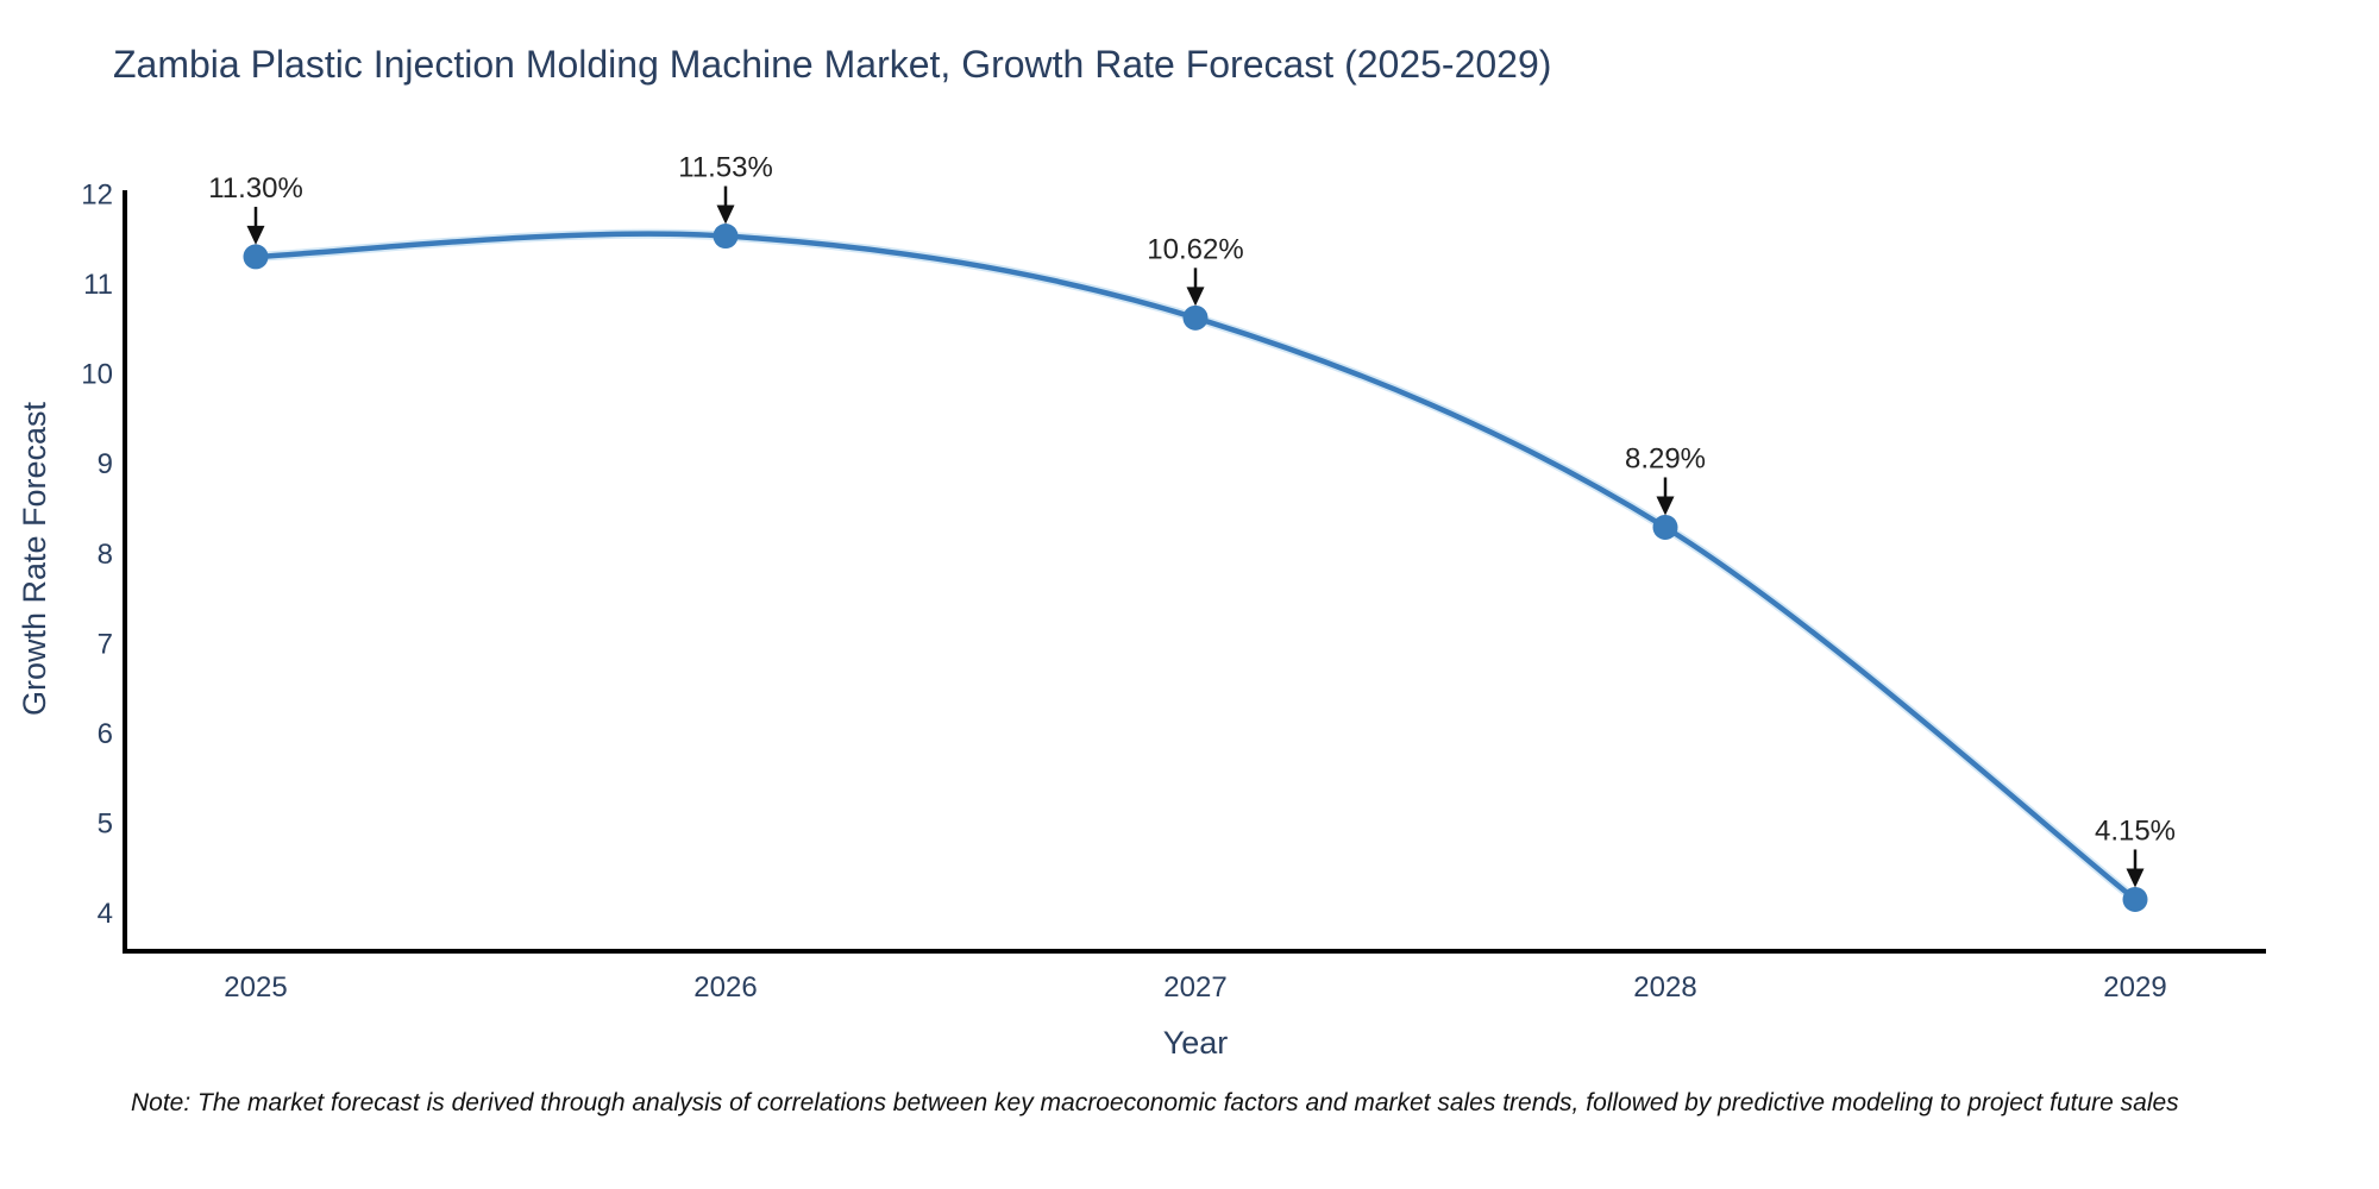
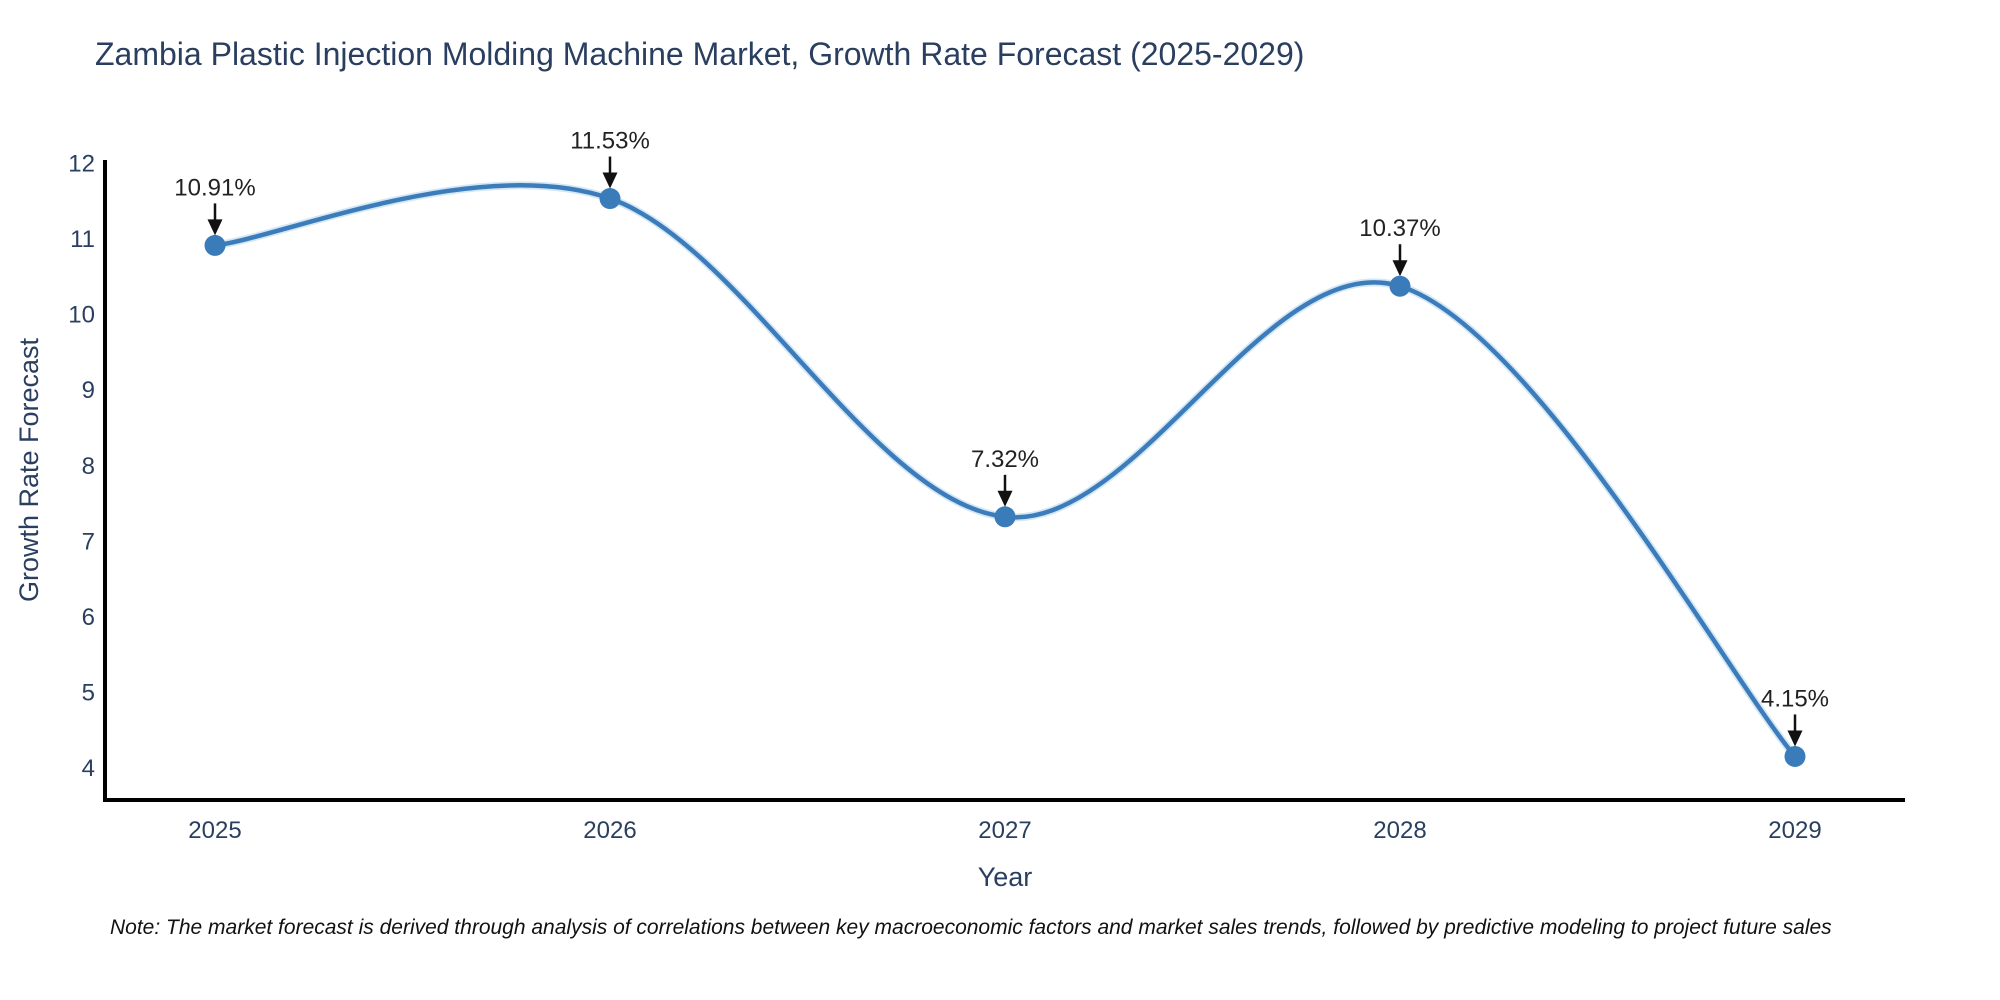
2025: 11.30% -> 10.91%
2027: 10.62% -> 7.32%
2028: 8.29% -> 10.37%
